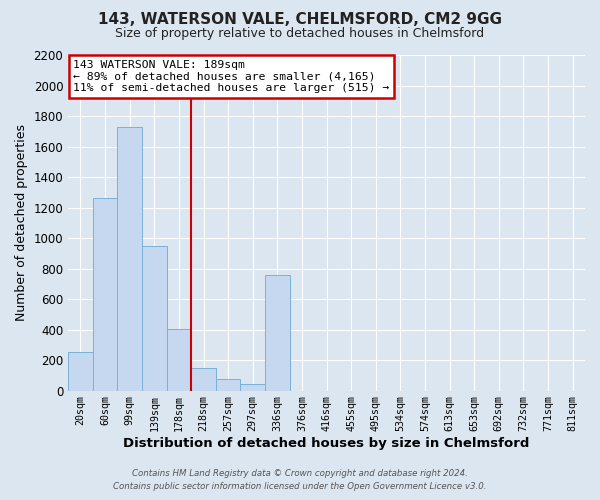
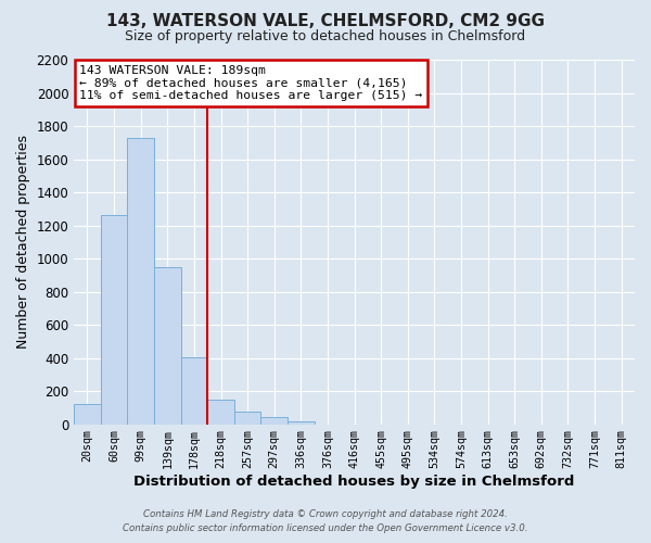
20sqm: 250 -> 120
336sqm: 760 -> 20
